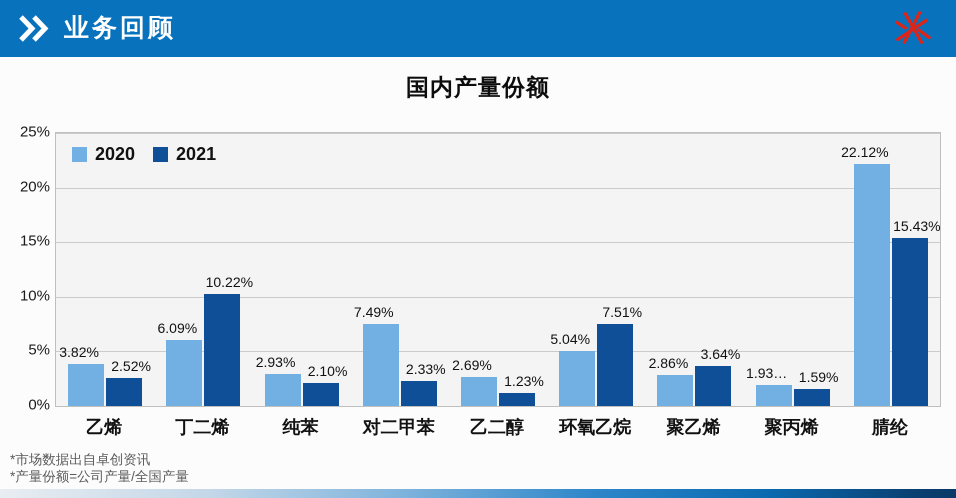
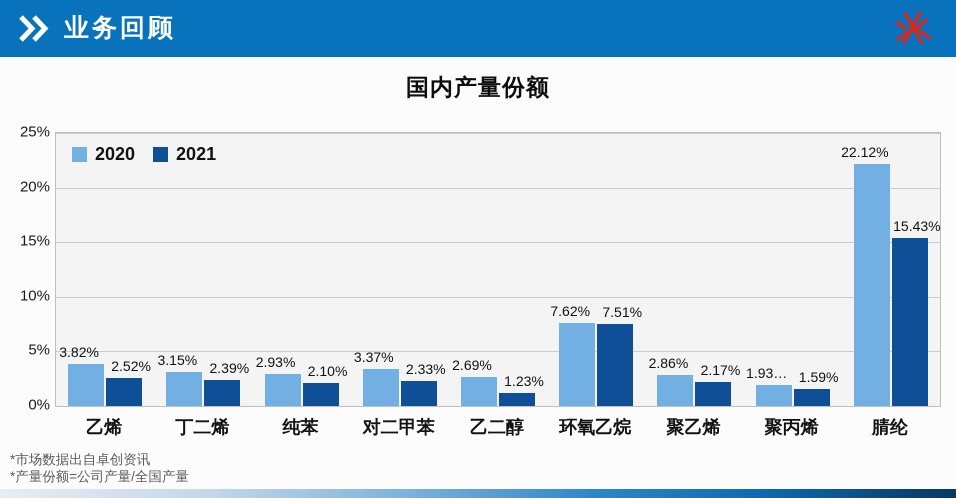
2020/丁二烯: 6.09% -> 3.15%
2021/丁二烯: 10.22% -> 2.39%
2020/对二甲苯: 7.49% -> 3.37%
2020/环氧乙烷: 5.04% -> 7.62%
2021/聚乙烯: 3.64% -> 2.17%
